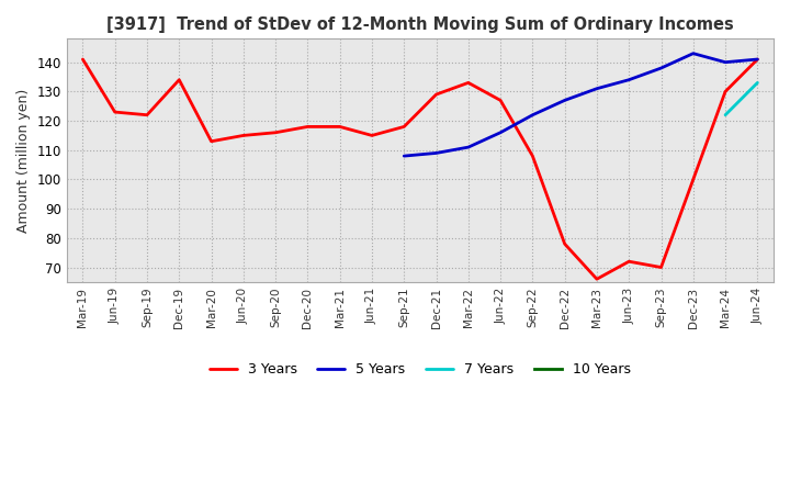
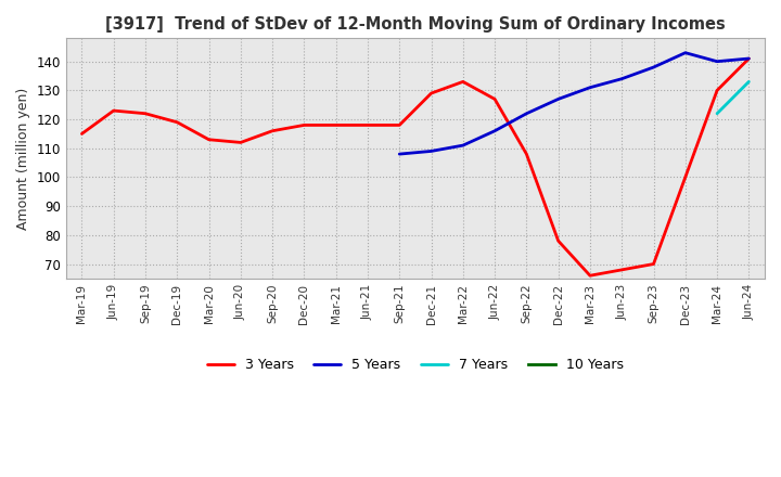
3 Years/Mar-19: 141 -> 115
3 Years/Dec-19: 134 -> 119
3 Years/Jun-20: 115 -> 112
3 Years/Jun-21: 115 -> 118
3 Years/Jun-23: 72 -> 68
